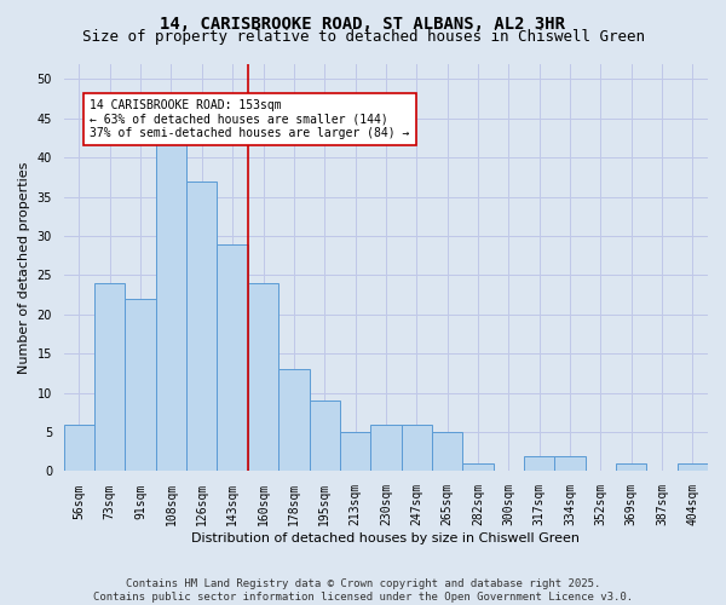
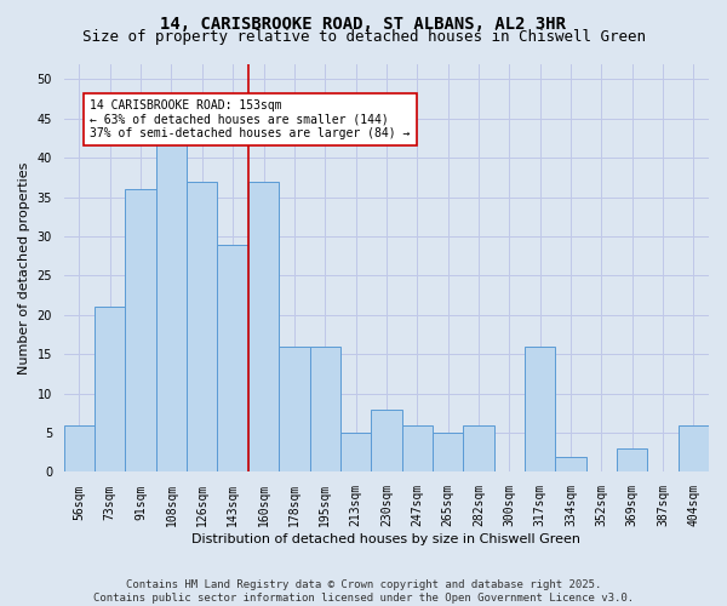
73sqm: 24 -> 21
91sqm: 22 -> 36
160sqm: 24 -> 37
178sqm: 13 -> 16
195sqm: 9 -> 16
230sqm: 6 -> 8
282sqm: 1 -> 6
317sqm: 2 -> 16
369sqm: 1 -> 3
404sqm: 1 -> 6
